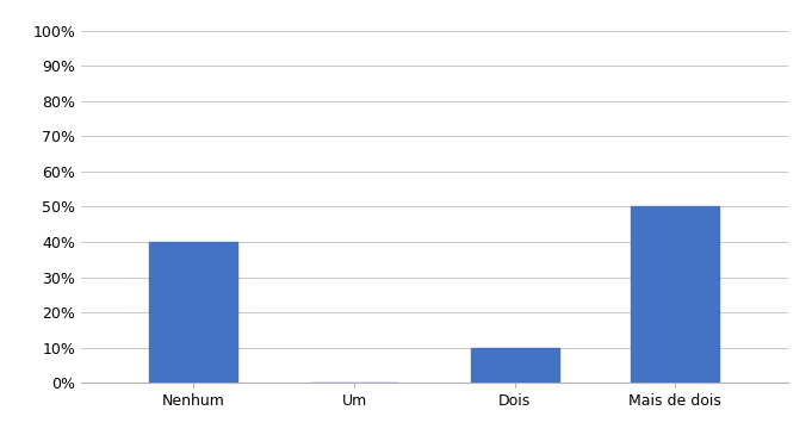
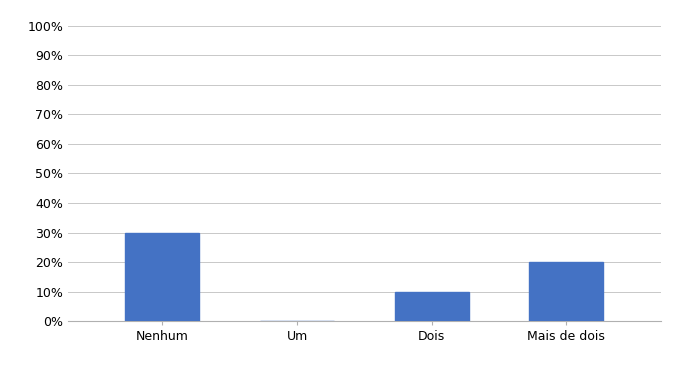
Nenhum: 40% -> 30%
Mais de dois: 50% -> 20%
